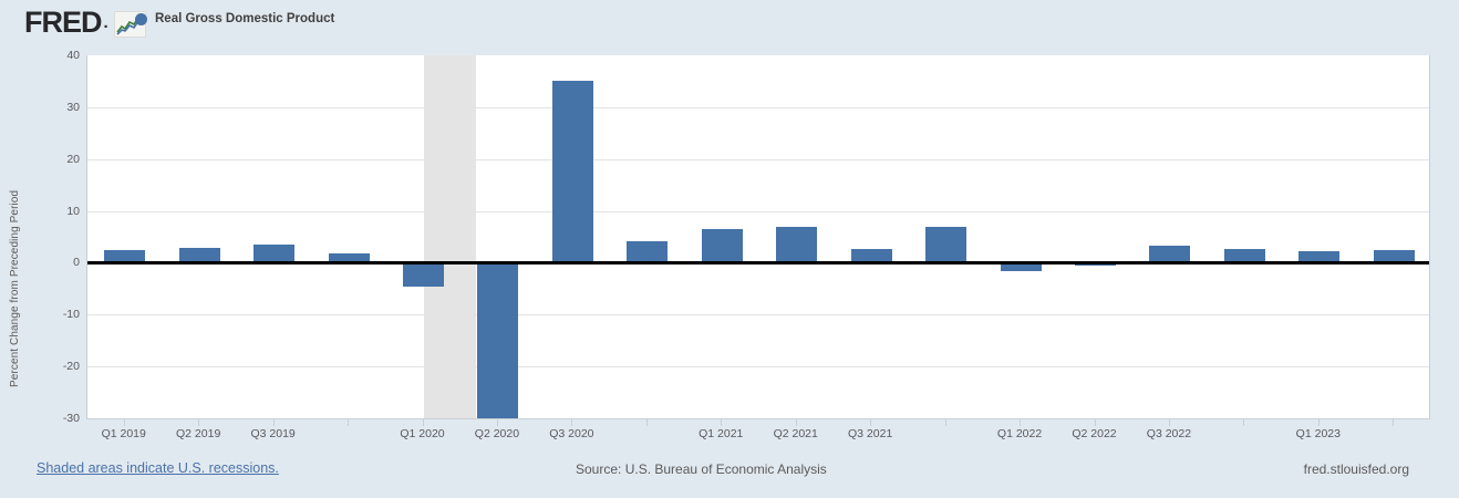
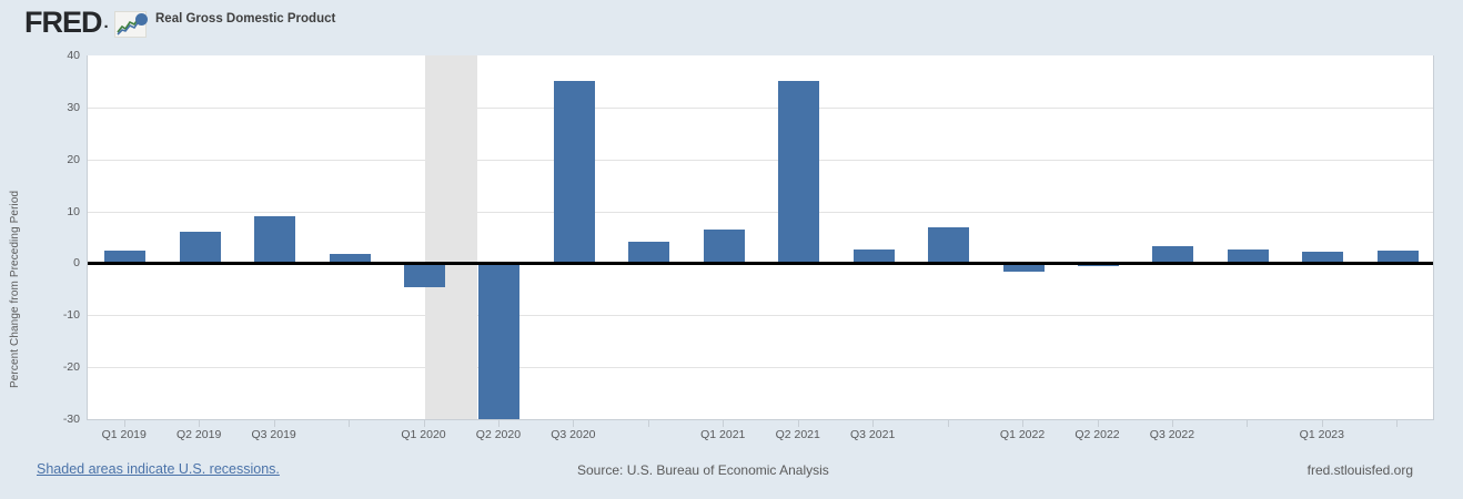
Q2 2019: 3 -> 6
Q3 2019: 4 -> 9
Q2 2021: 7 -> 35
